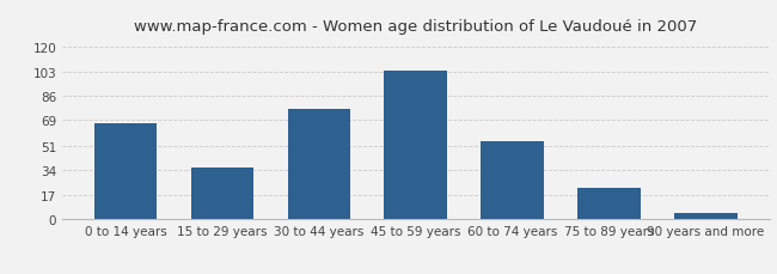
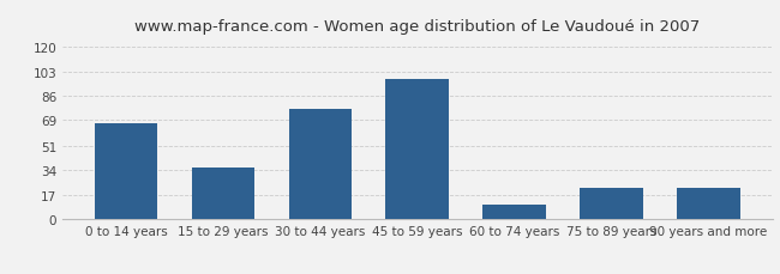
45 to 59 years: 104 -> 98
60 to 74 years: 54 -> 10
90 years and more: 4 -> 22
